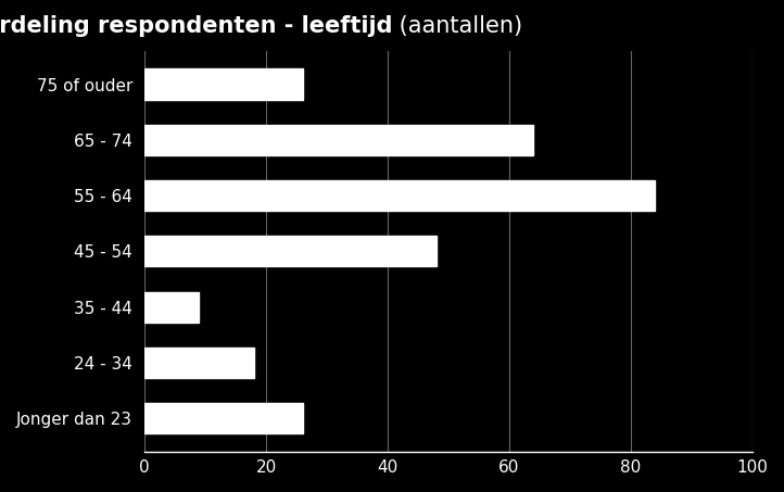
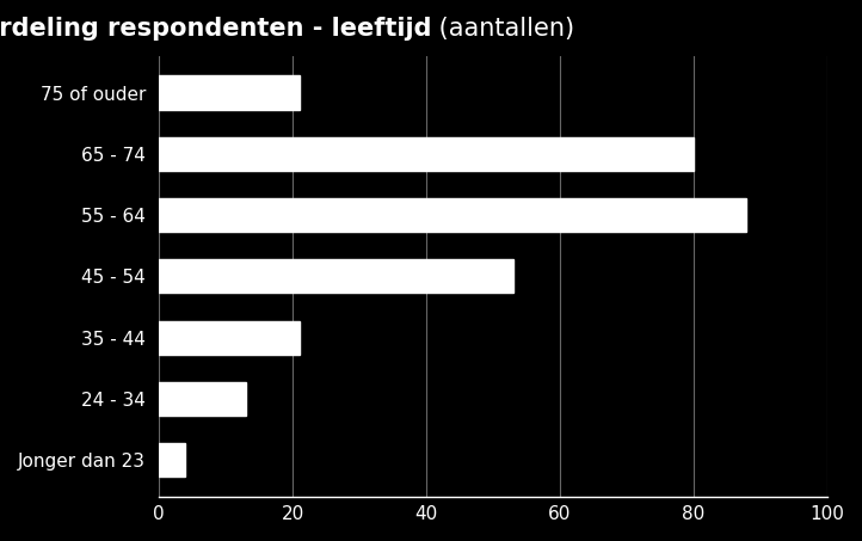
75 of ouder: 26 -> 21
65 - 74: 64 -> 80
55 - 64: 84 -> 88
45 - 54: 48 -> 53
35 - 44: 9 -> 21
24 - 34: 18 -> 13
Jonger dan 23: 26 -> 4
